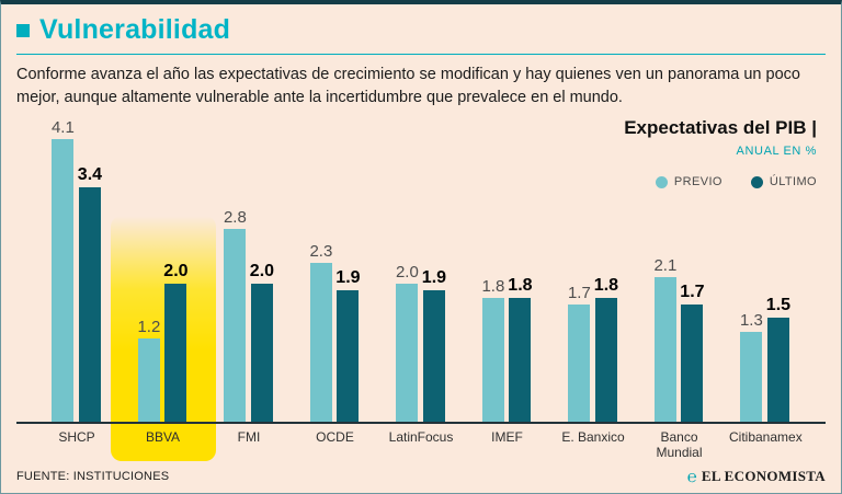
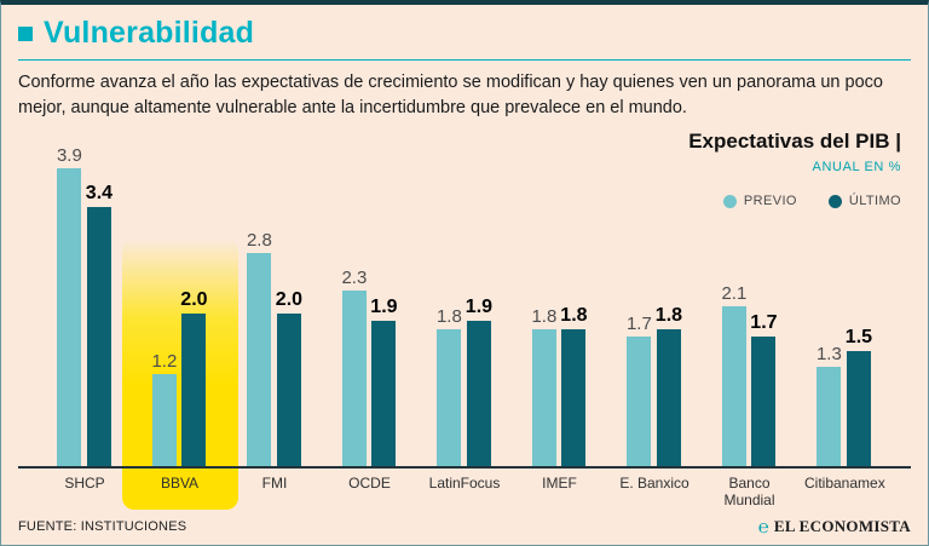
PREVIO/SHCP: 4.1 -> 3.9
PREVIO/LatinFocus: 2.0 -> 1.8
